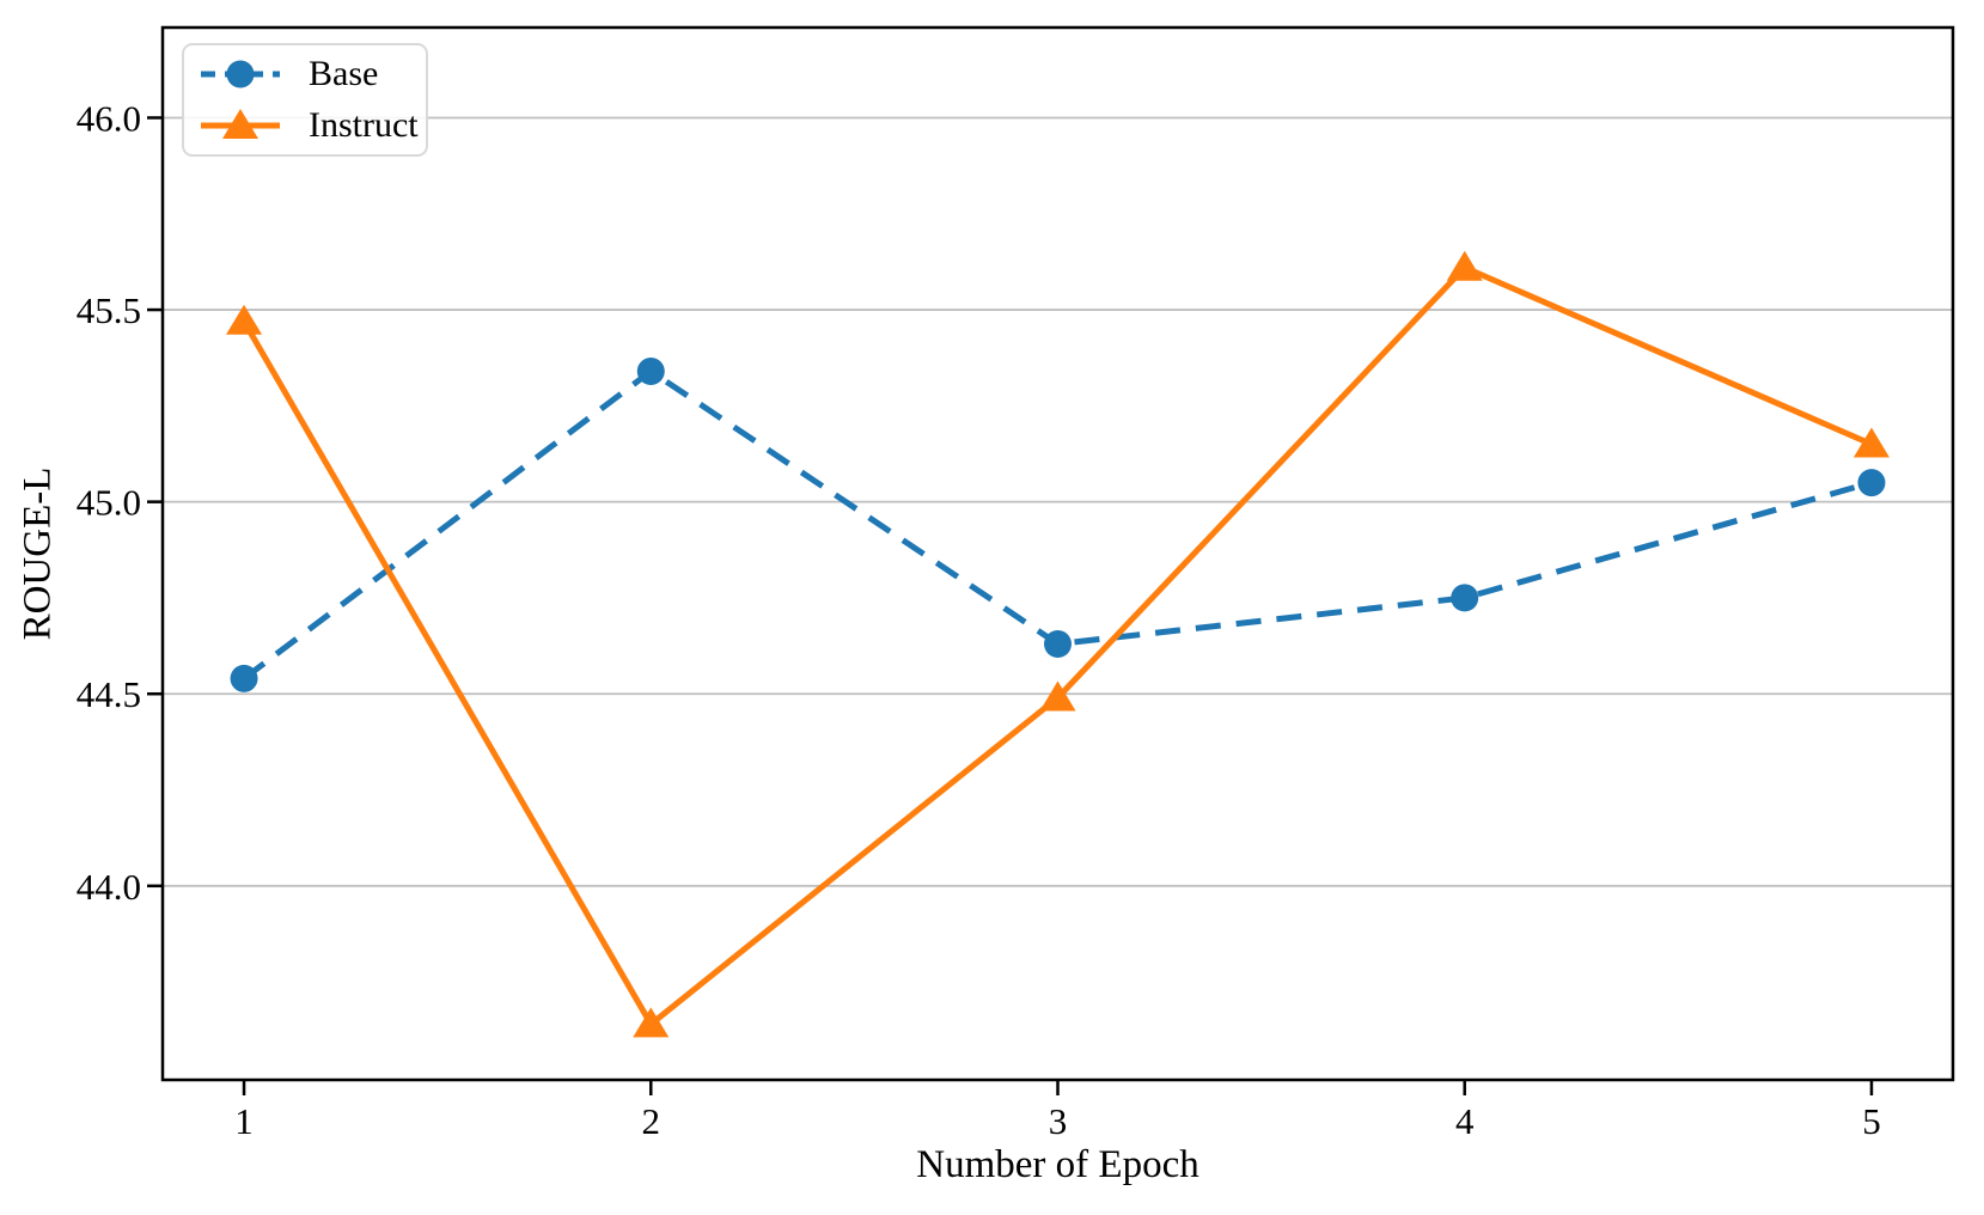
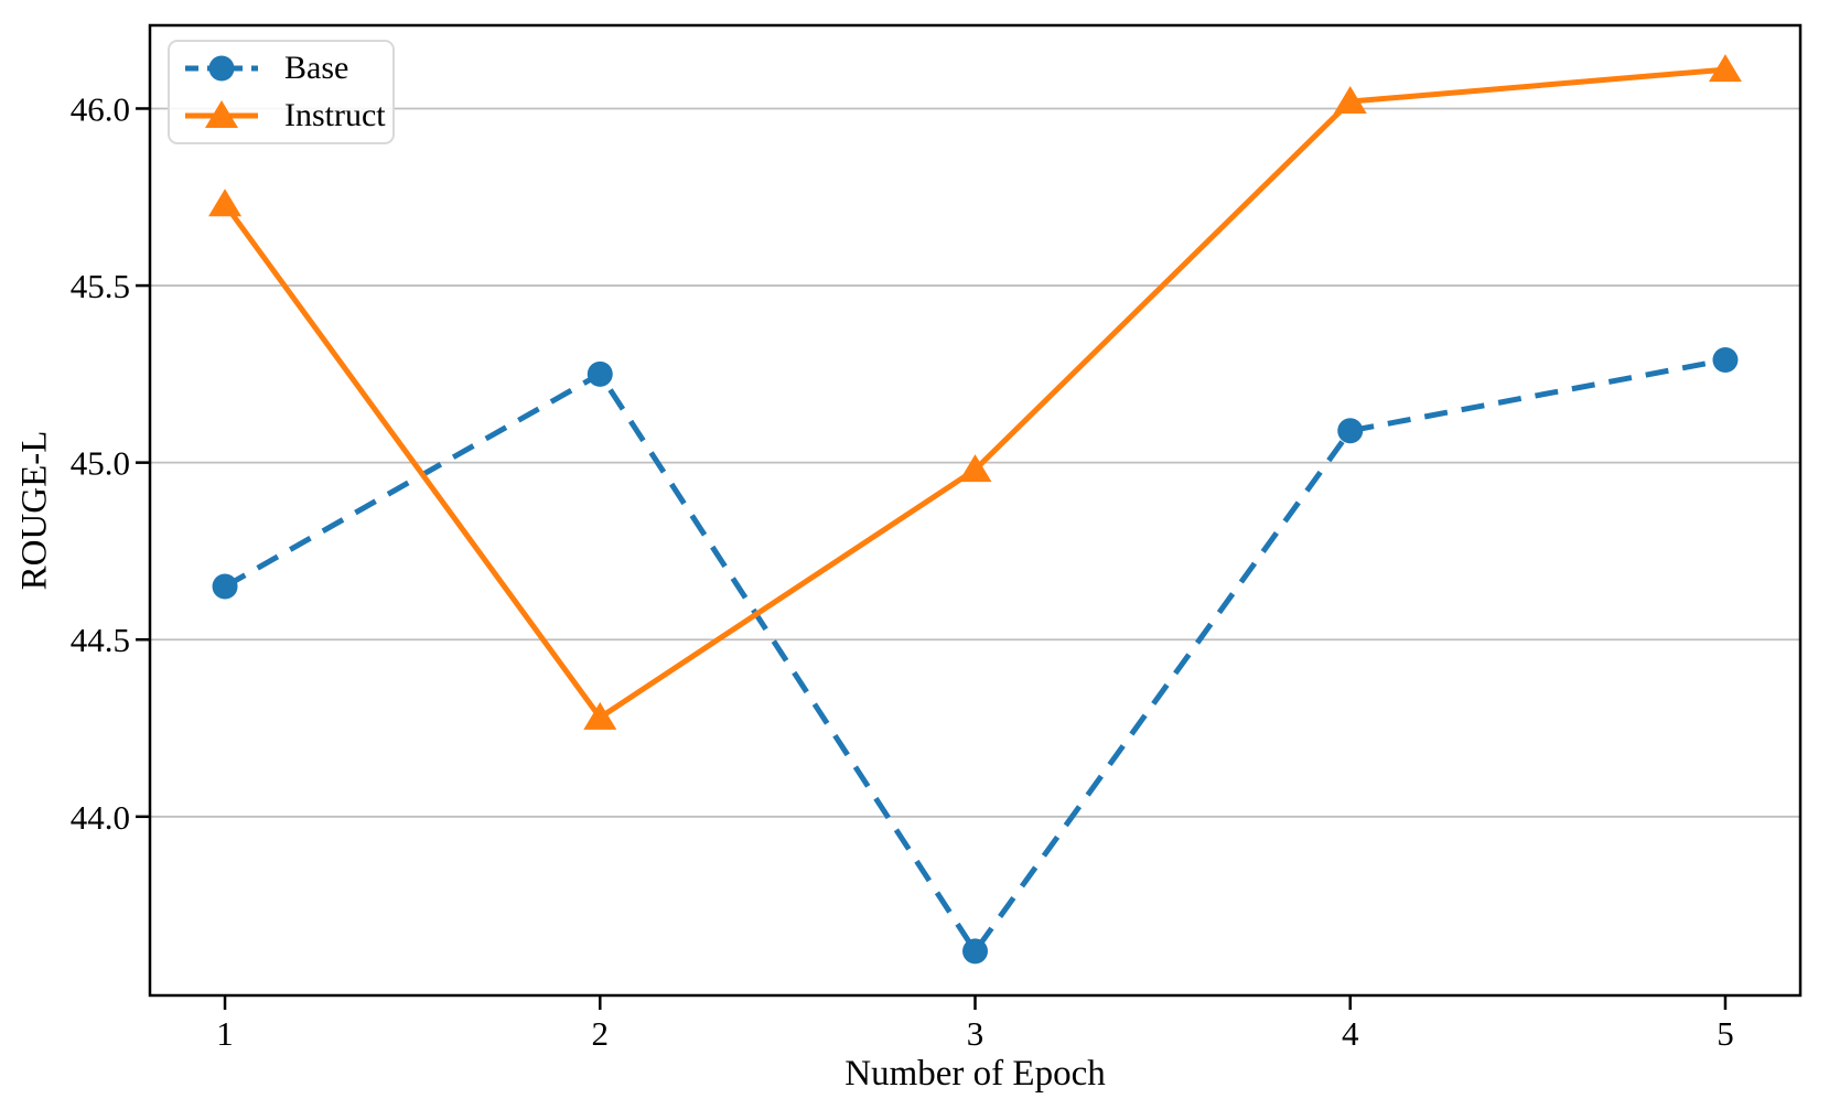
Base/1: 44.54 -> 44.65
Instruct/1: 45.47 -> 45.73
Base/2: 45.34 -> 45.25
Instruct/2: 43.64 -> 44.28
Base/3: 44.63 -> 43.62
Instruct/3: 44.49 -> 44.98
Base/4: 44.75 -> 45.09
Instruct/4: 45.61 -> 46.02
Base/5: 45.05 -> 45.29
Instruct/5: 45.15 -> 46.11
